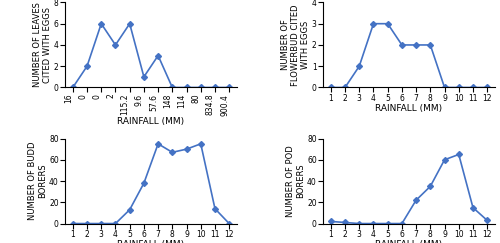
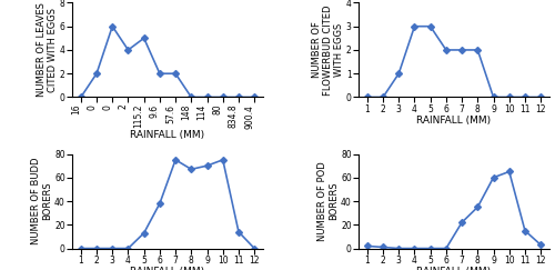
115.2: 6 -> 5
9.6: 1 -> 2
57.6: 3 -> 2
